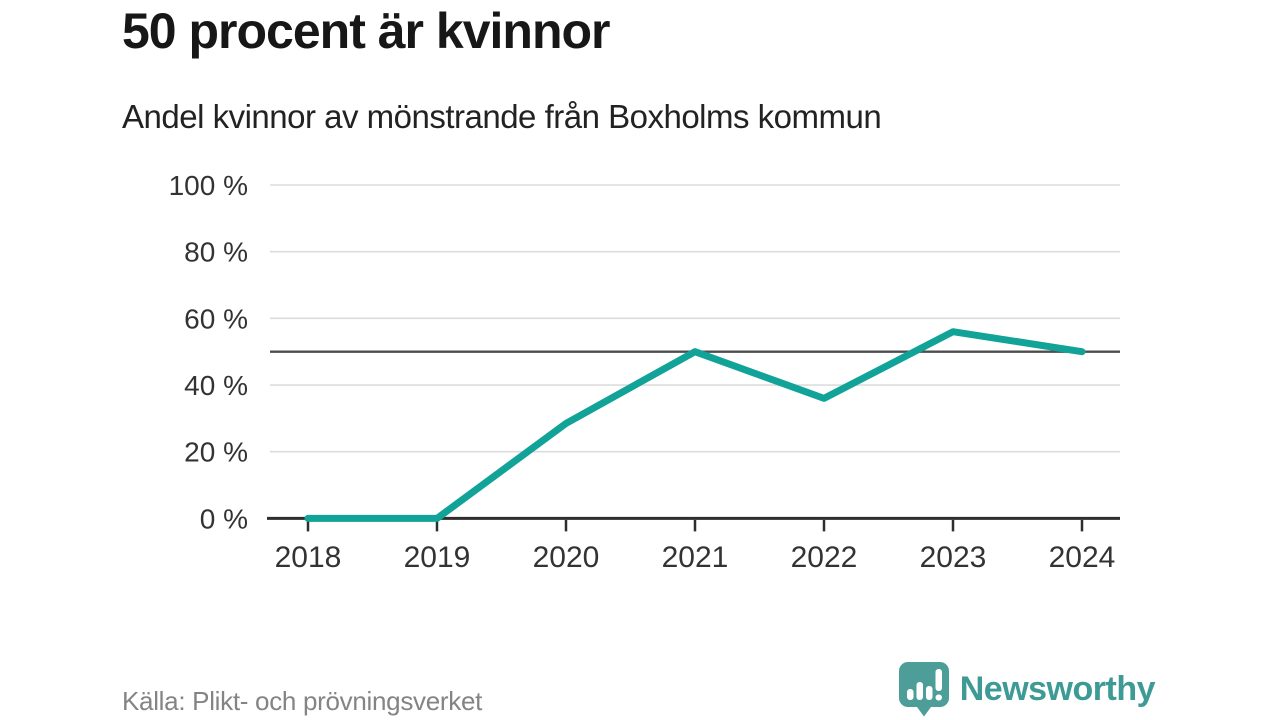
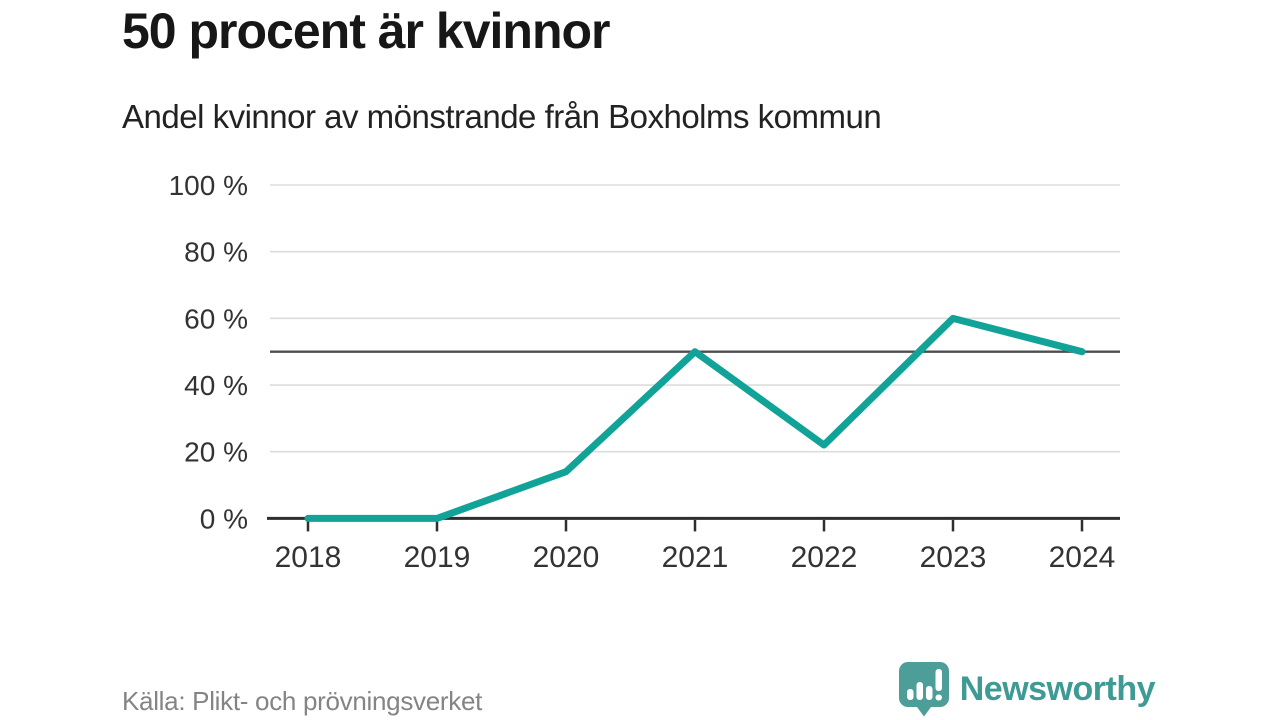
2020: 28% -> 14%
2022: 36% -> 22%
2023: 56% -> 60%
